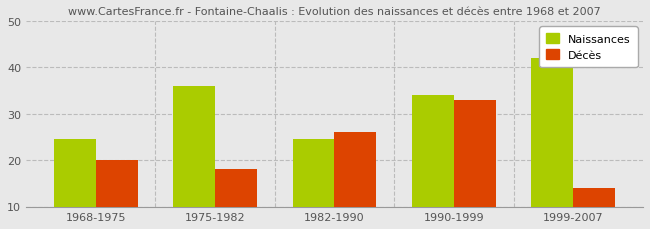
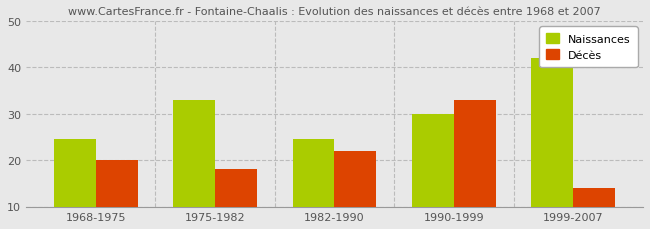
Naissances/1975-1982: 36.0 -> 33.0
Décès/1982-1990: 26 -> 22
Naissances/1990-1999: 34.0 -> 30.0
